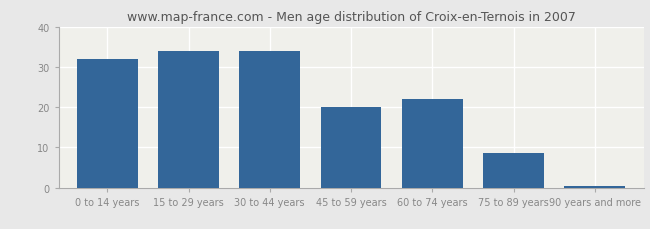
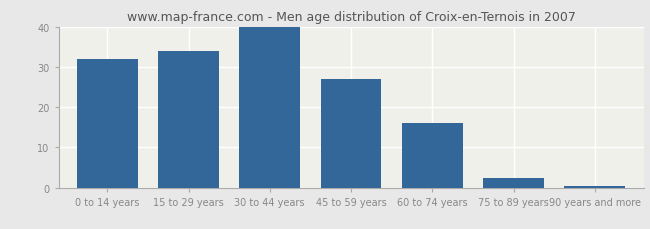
30 to 44 years: 34.0 -> 40.0
45 to 59 years: 20.0 -> 27.0
60 to 74 years: 22.0 -> 16.0
75 to 89 years: 8.5 -> 2.5
